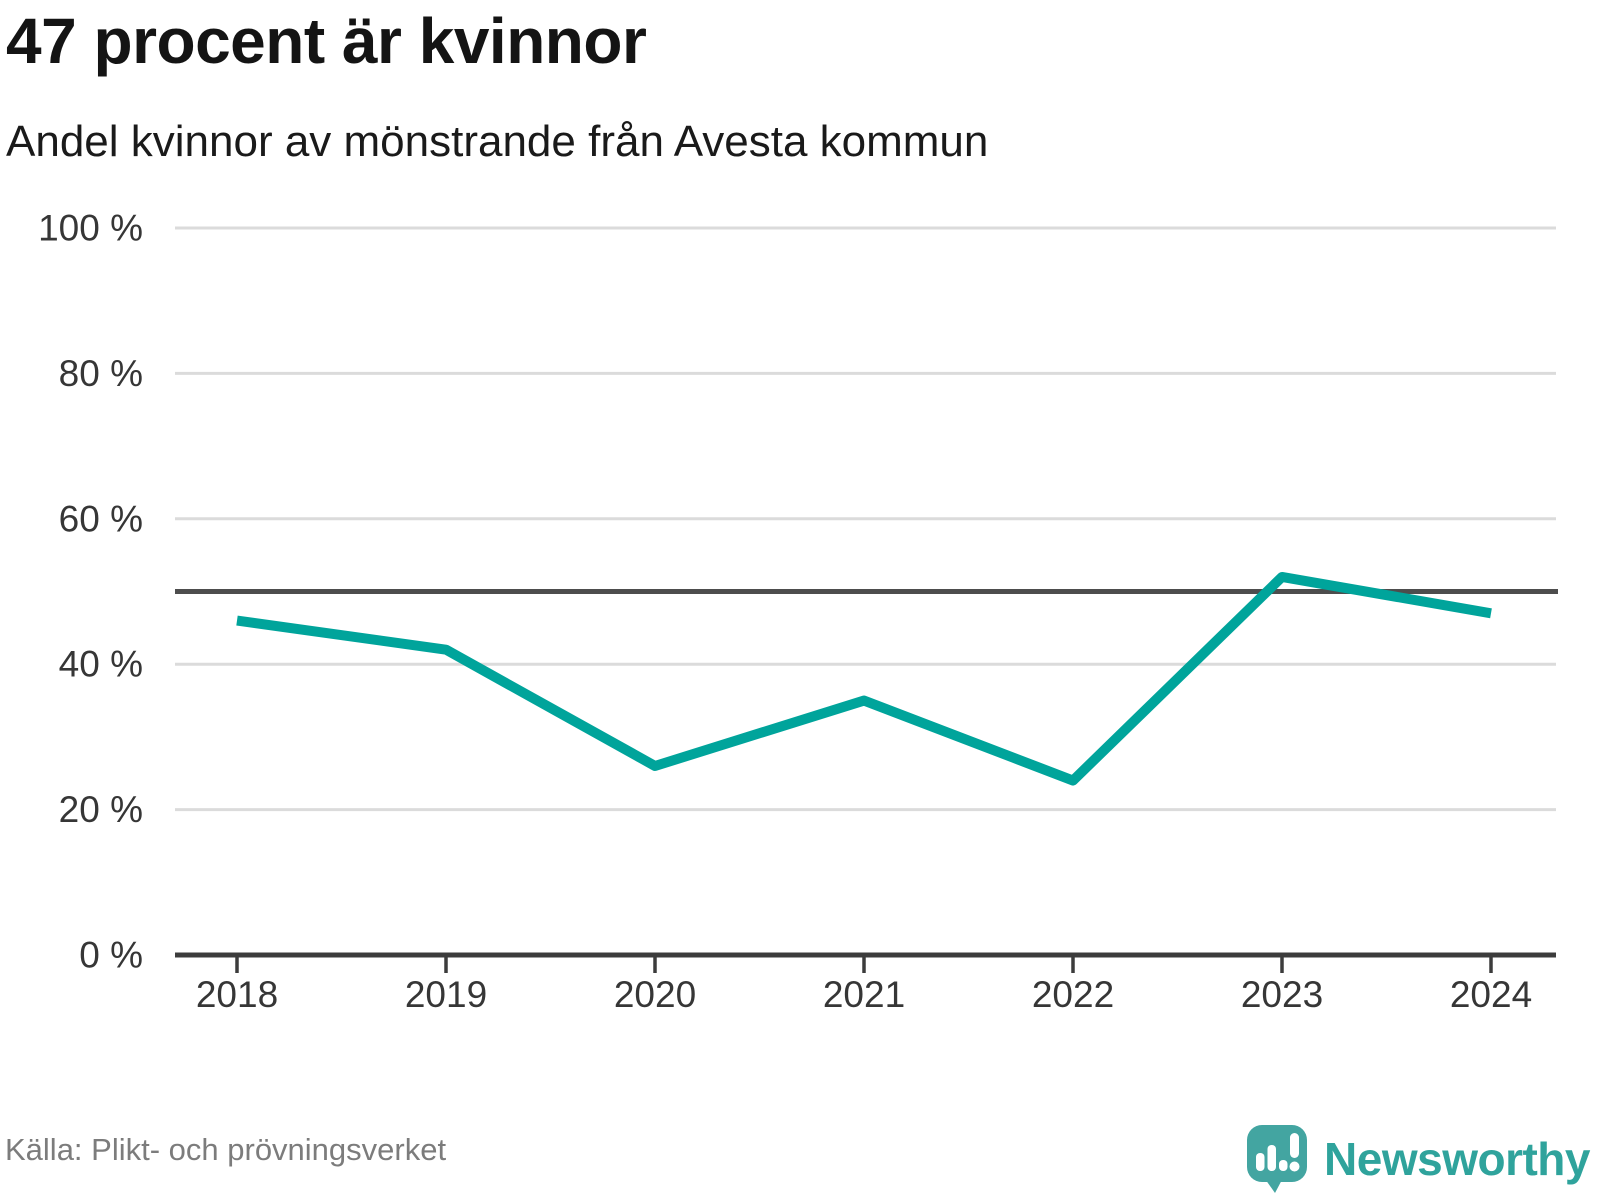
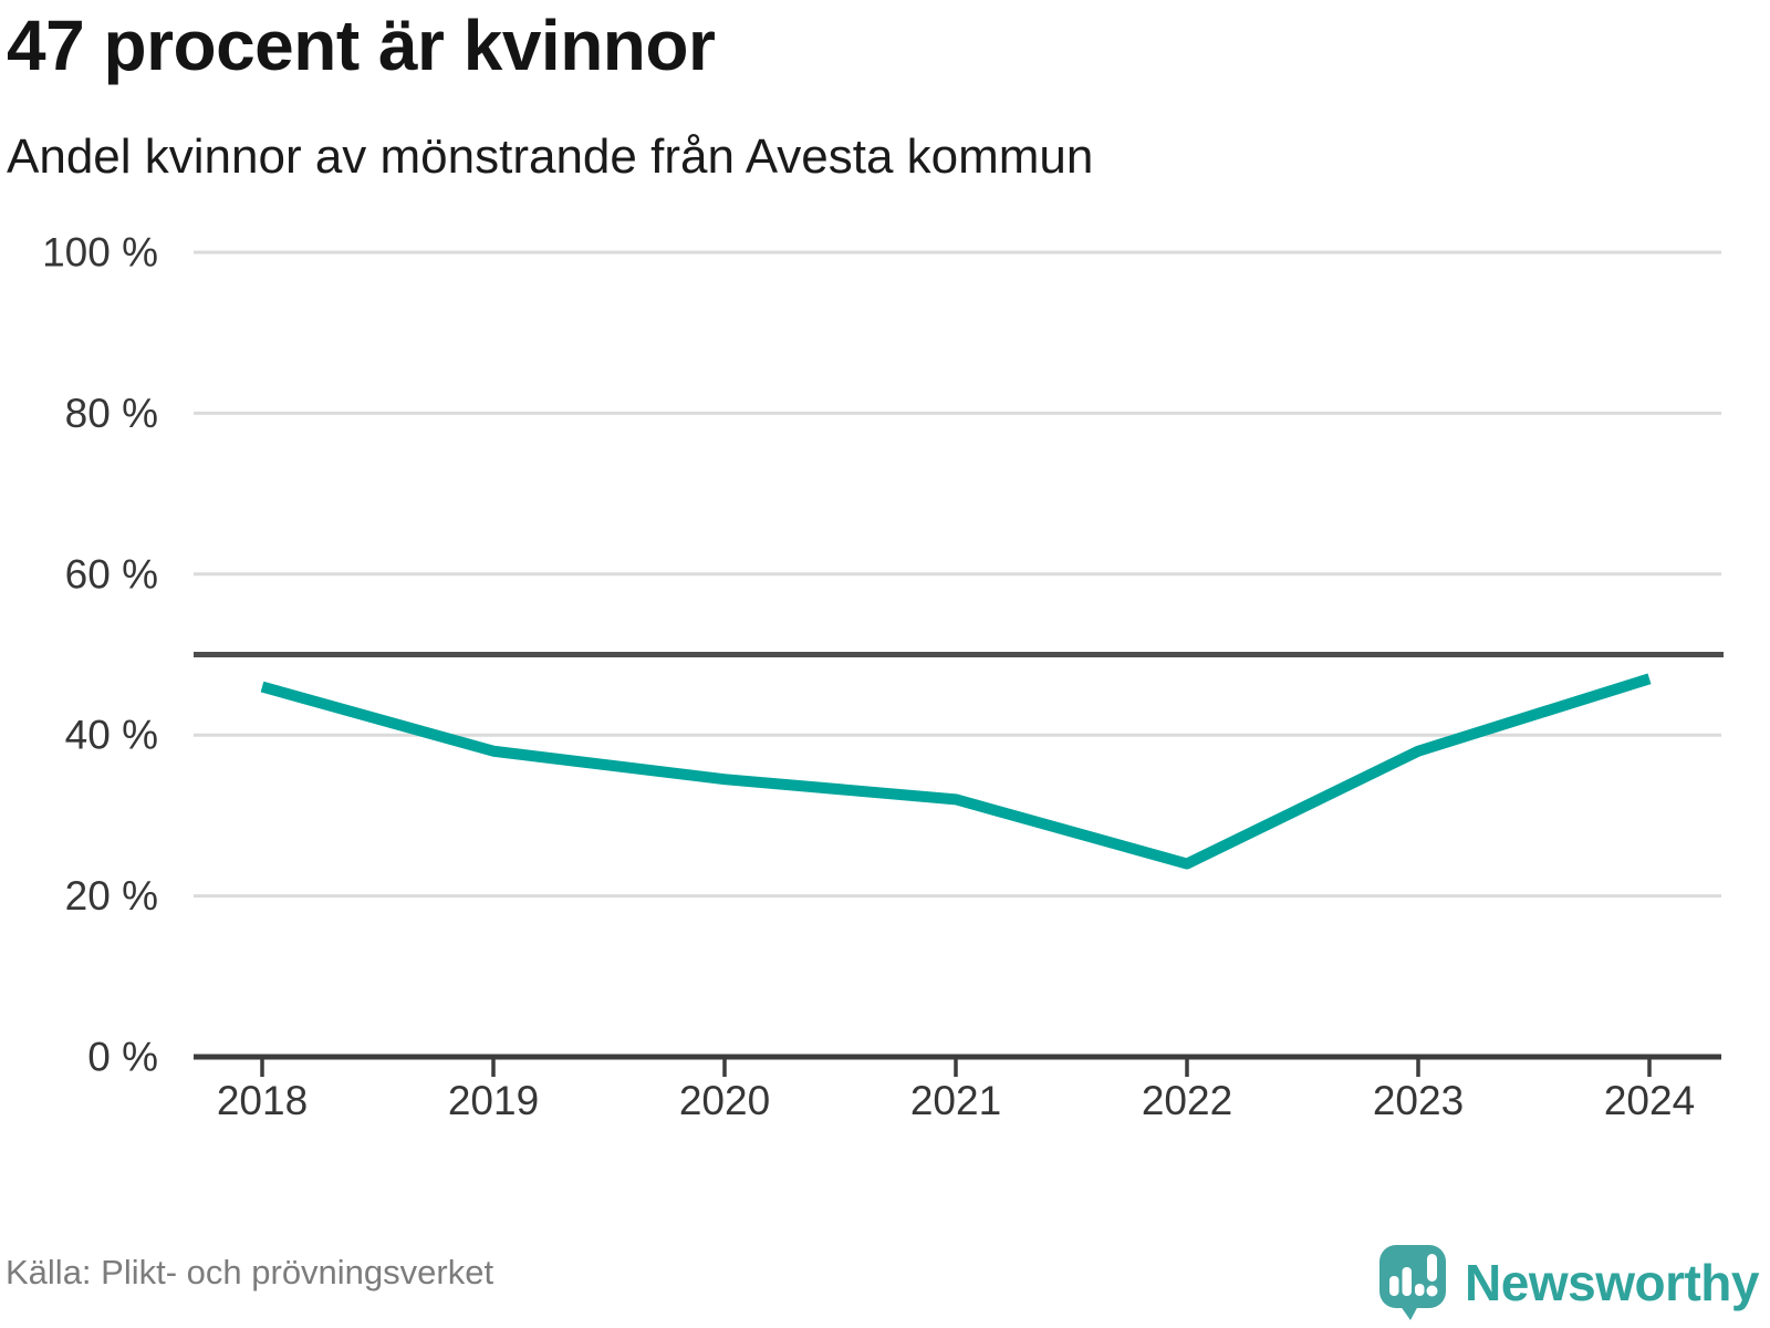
2019: 42% -> 38%
2020: 26% -> 34%
2021: 35% -> 32%
2023: 52% -> 38%
